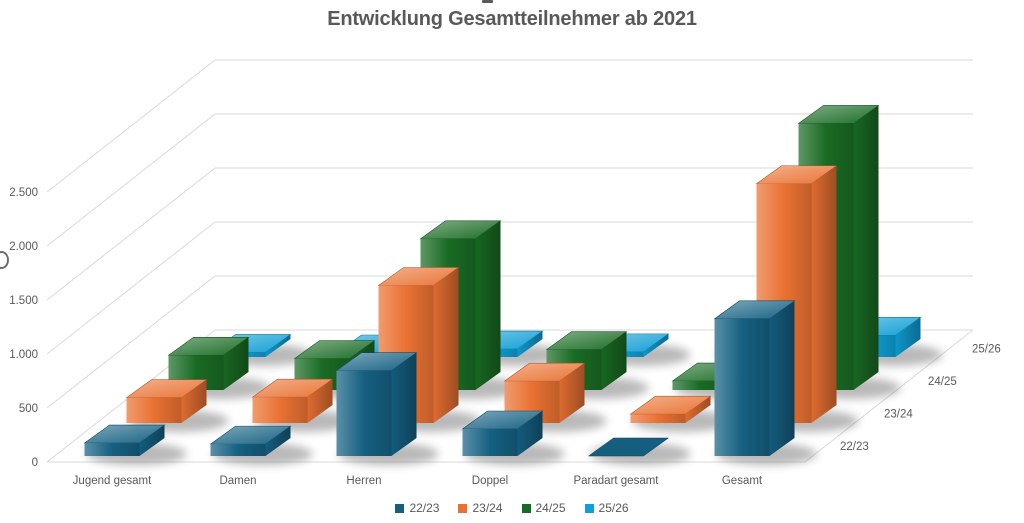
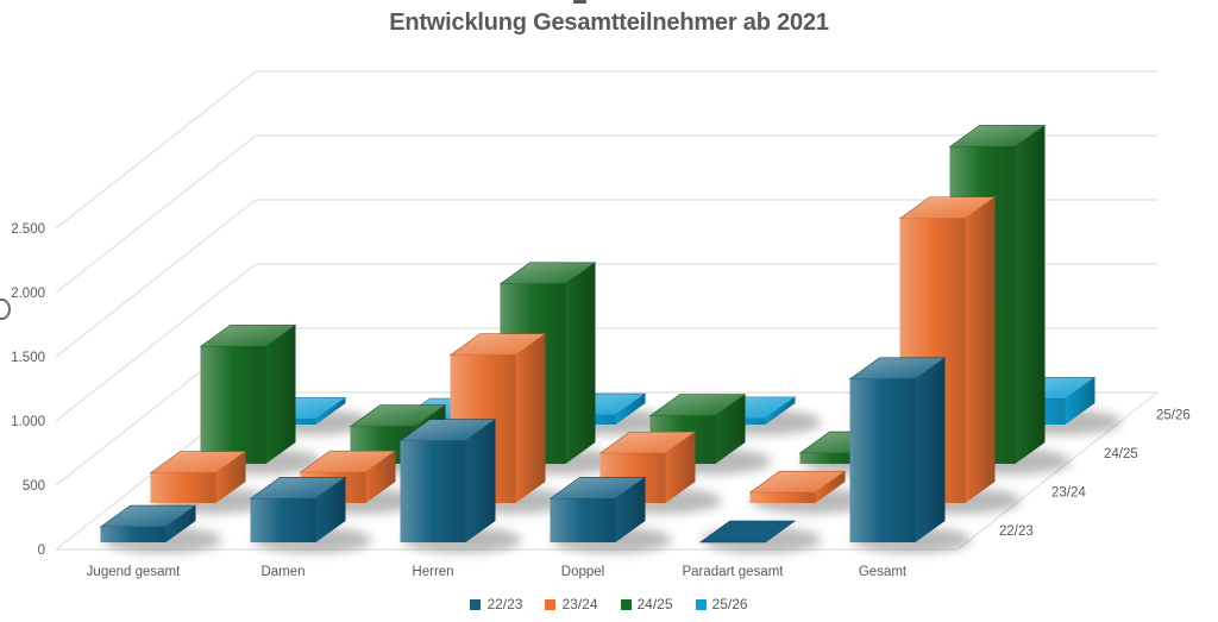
24/25/Jugend gesamt: 310 -> 880
22/23/Damen: 110 -> 340
23/24/Herren: 1250 -> 1130
22/23/Doppel: 250 -> 340
